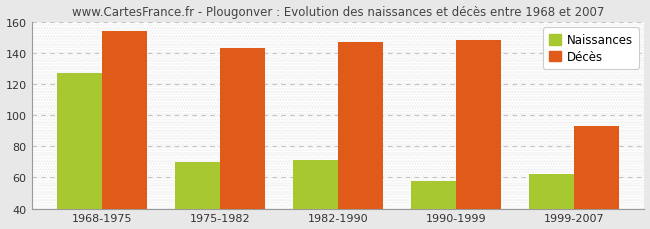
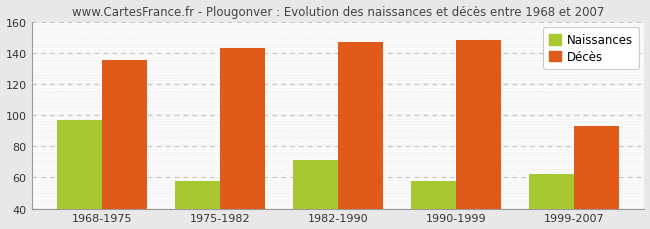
Naissances/1968-1975: 127 -> 97
Décès/1968-1975: 154 -> 135
Naissances/1975-1982: 70 -> 58
